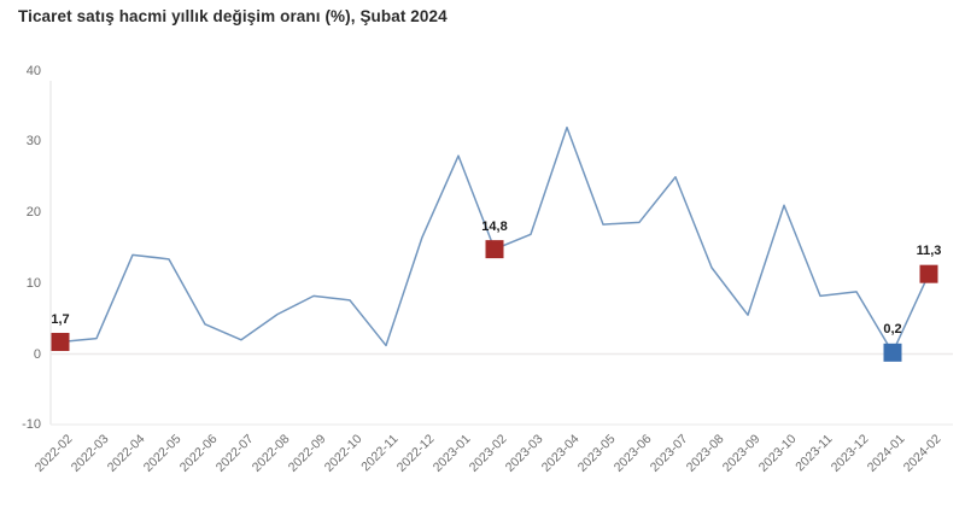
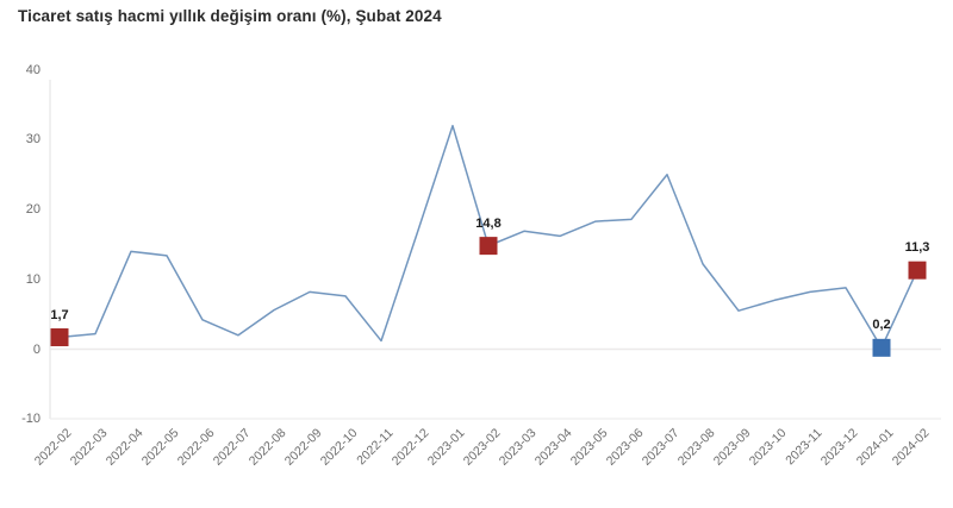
2023-01: 28 -> 32
2023-04: 32 -> 16
2023-10: 21 -> 7
